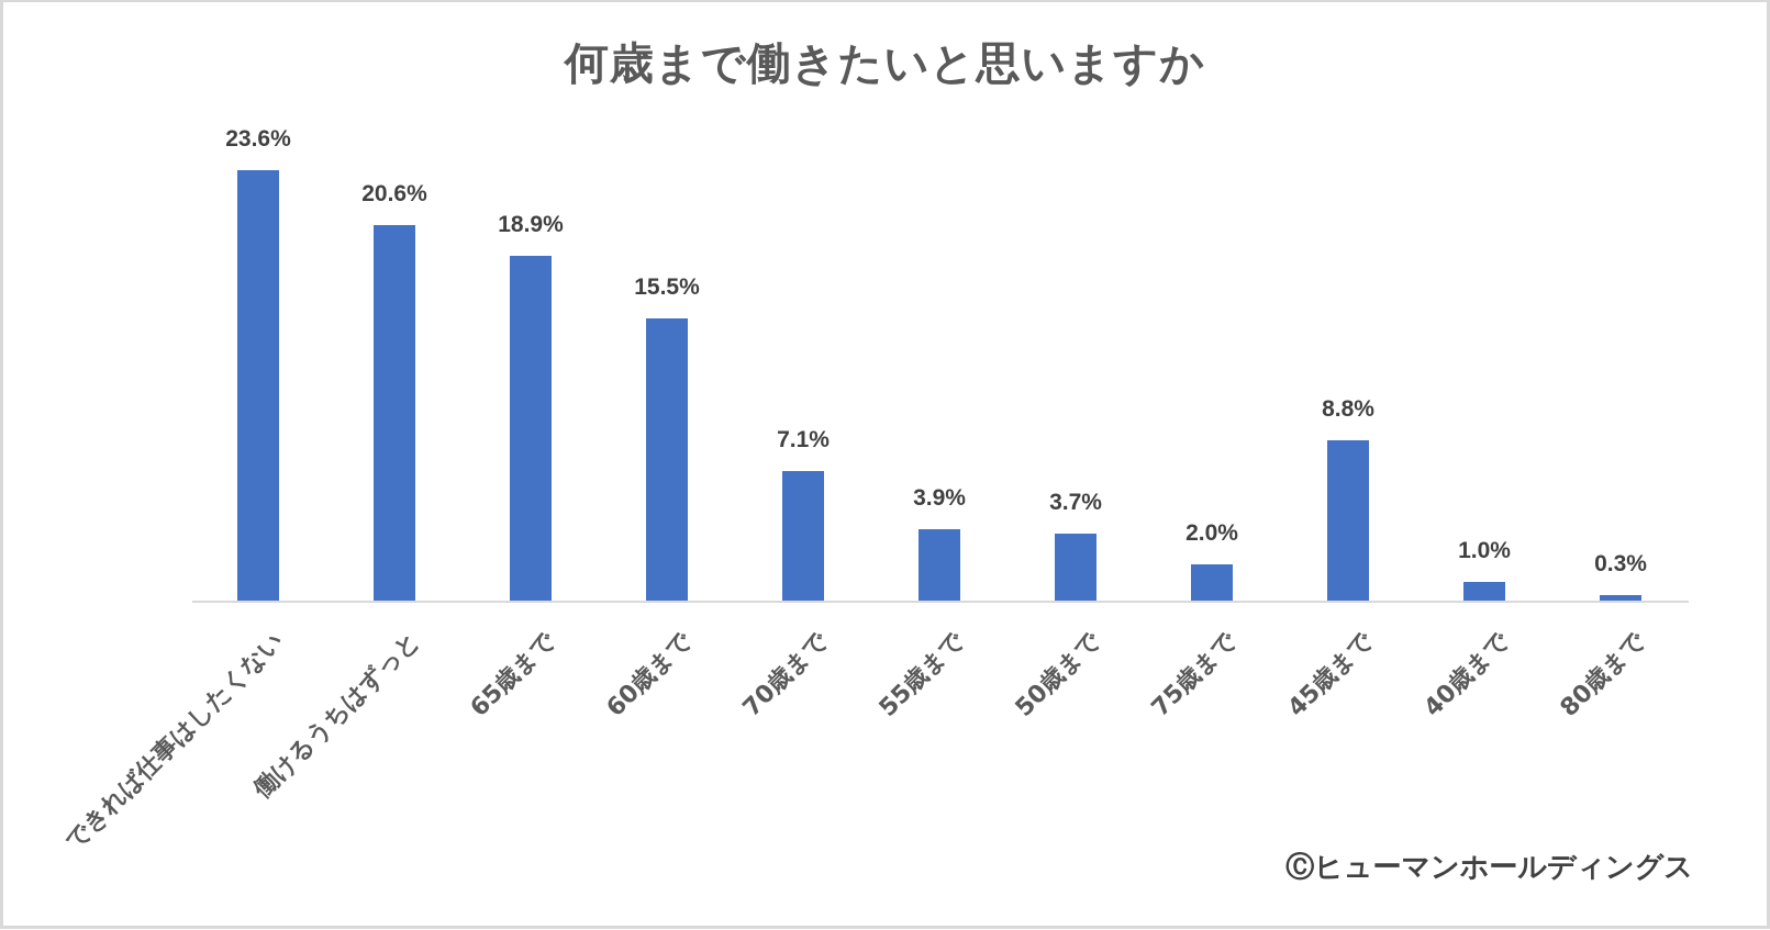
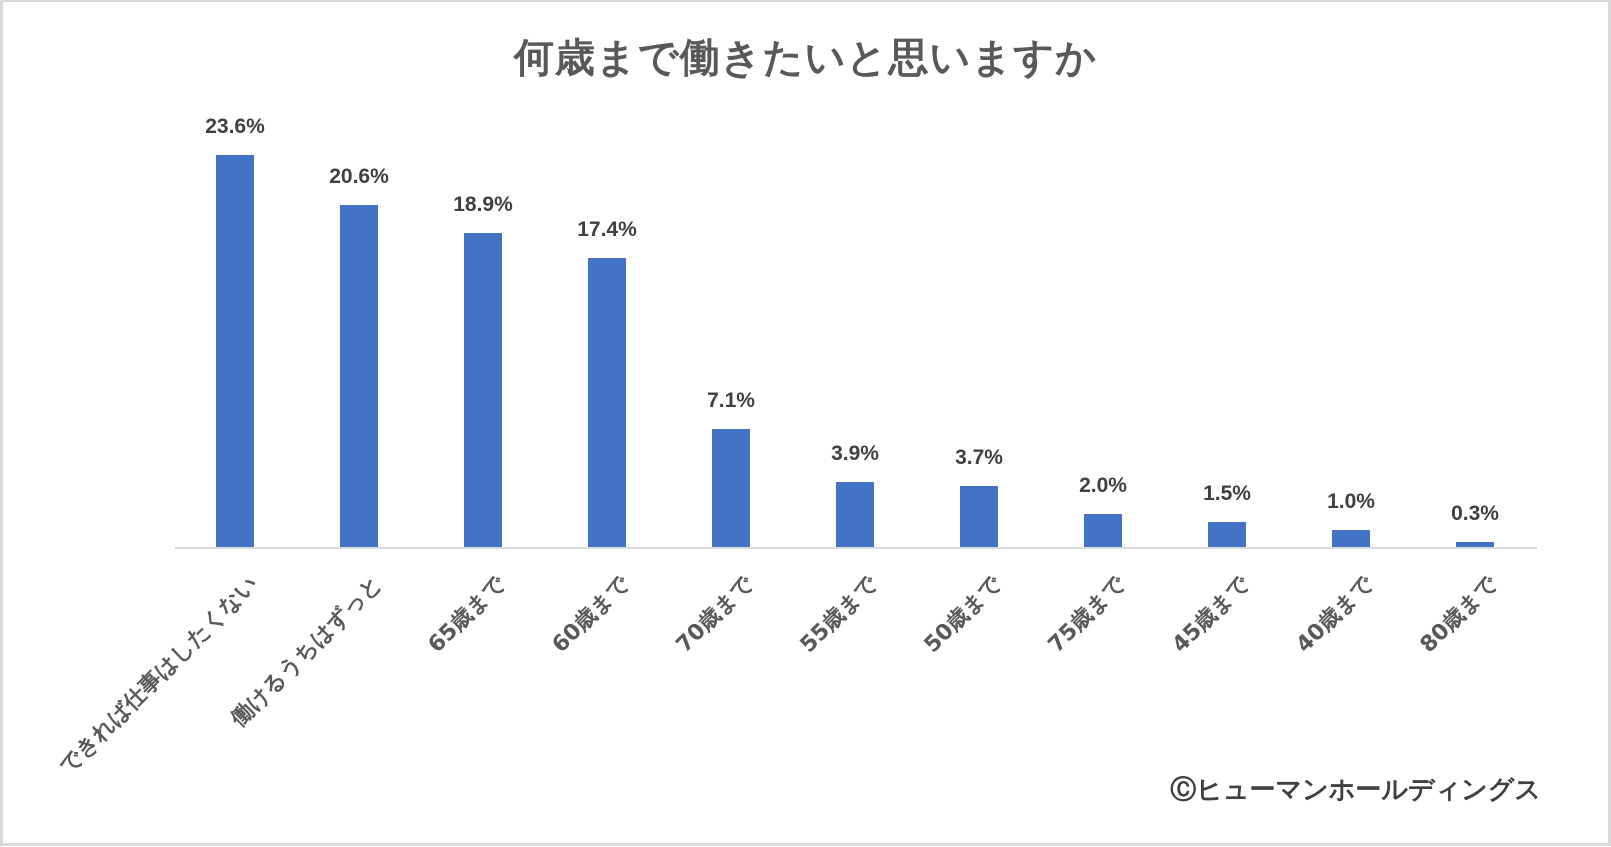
60歳まで: 15.5% -> 17.4%
45歳まで: 8.8% -> 1.5%
